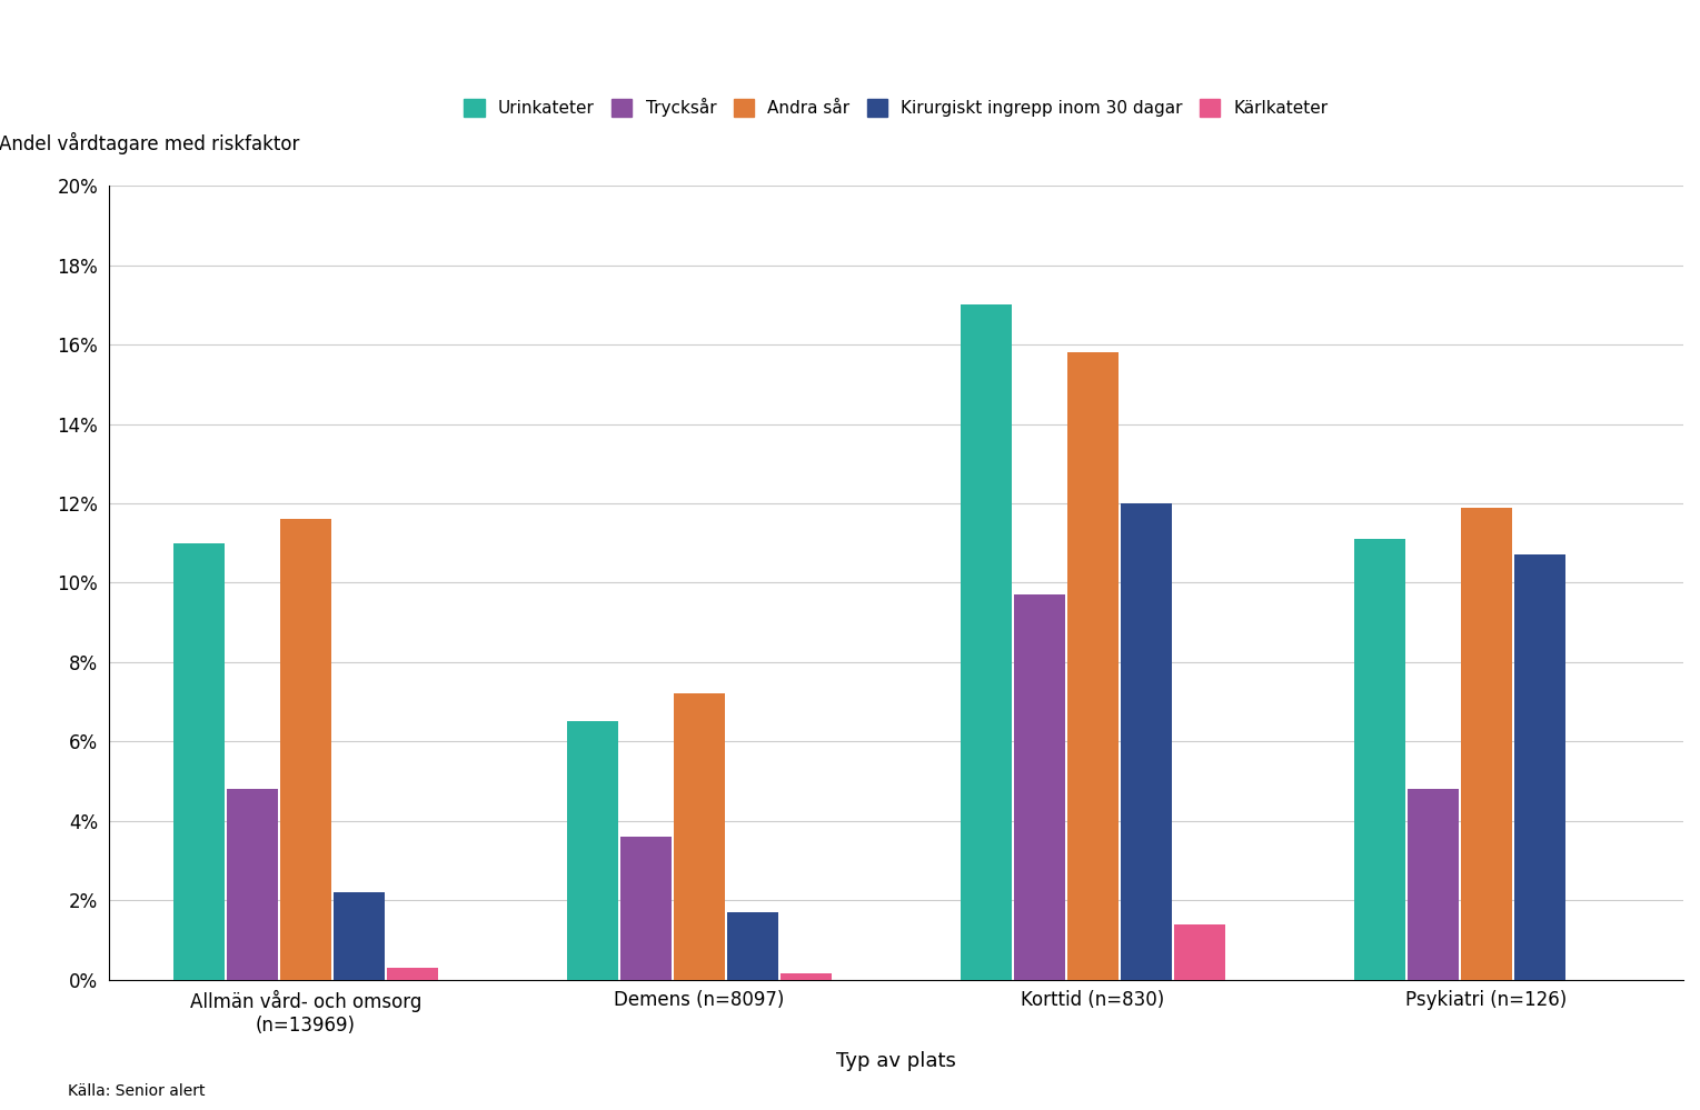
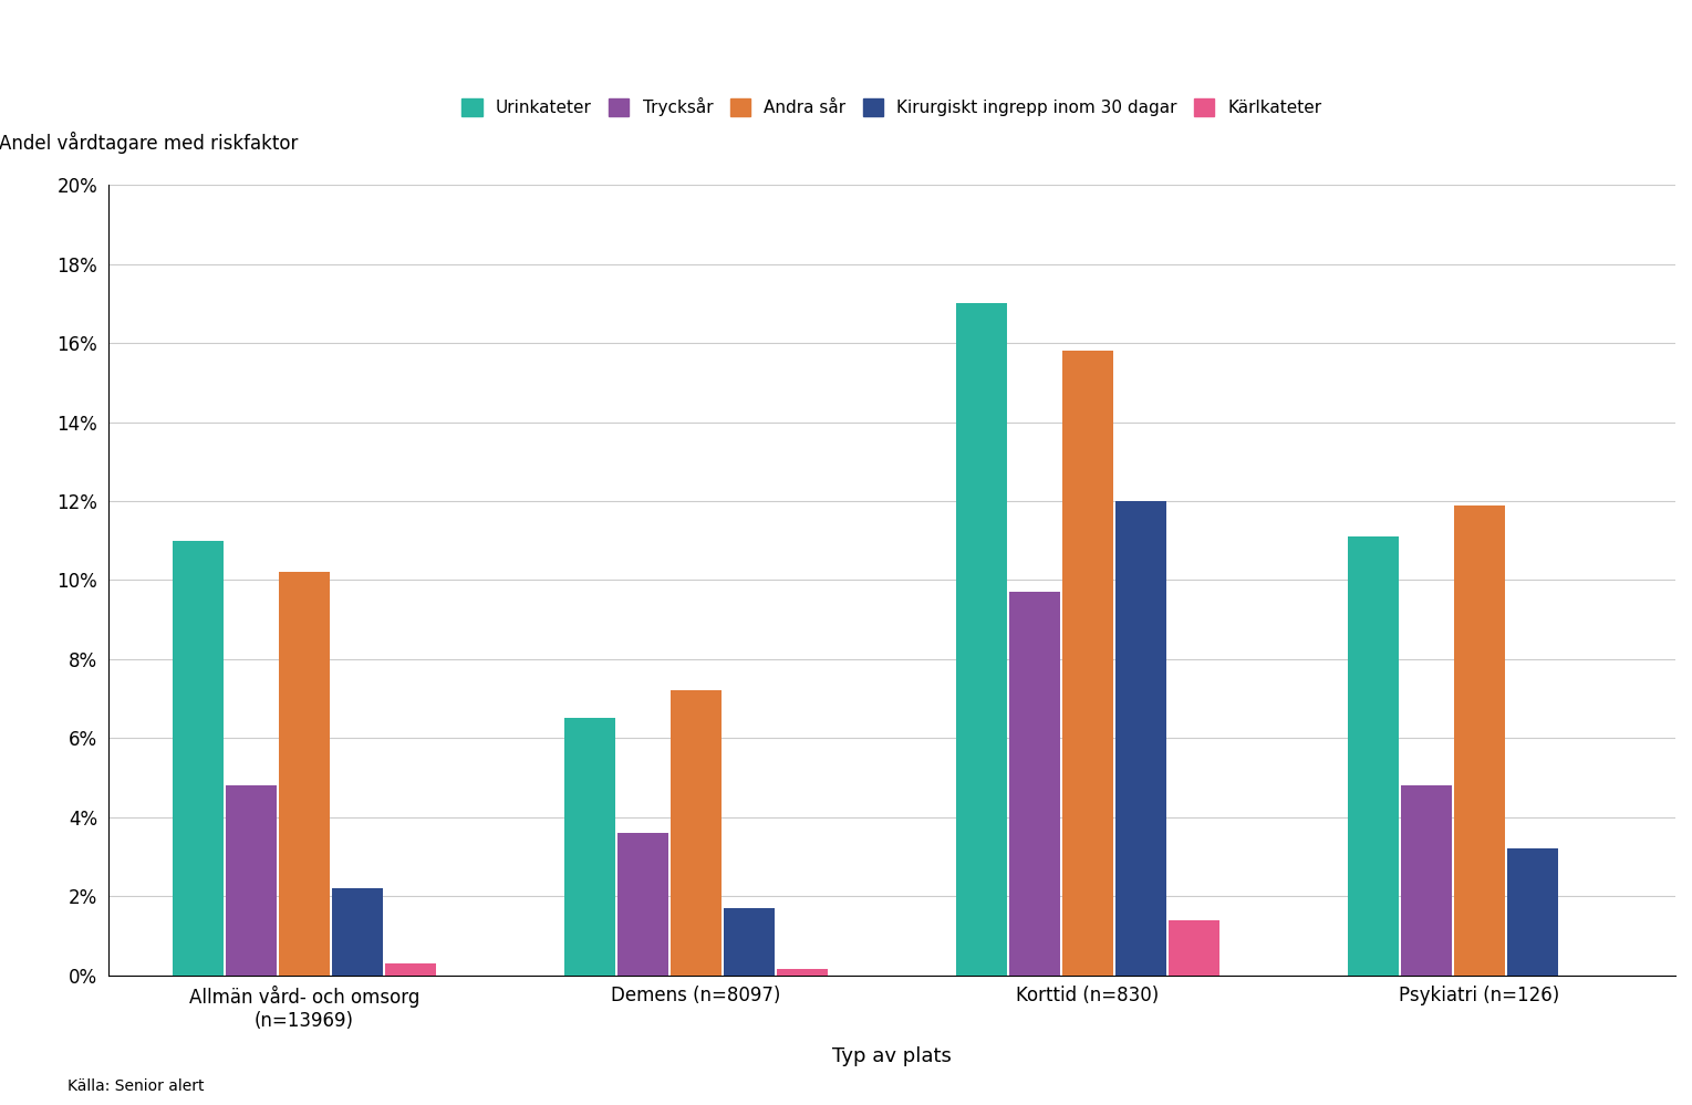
Andra sår/Allmän vård- och omsorg (n=13969): 11.6% -> 10.2%
Kirurgiskt ingrepp inom 30 dagar/Psykiatri (n=126): 10.7% -> 3.2%
